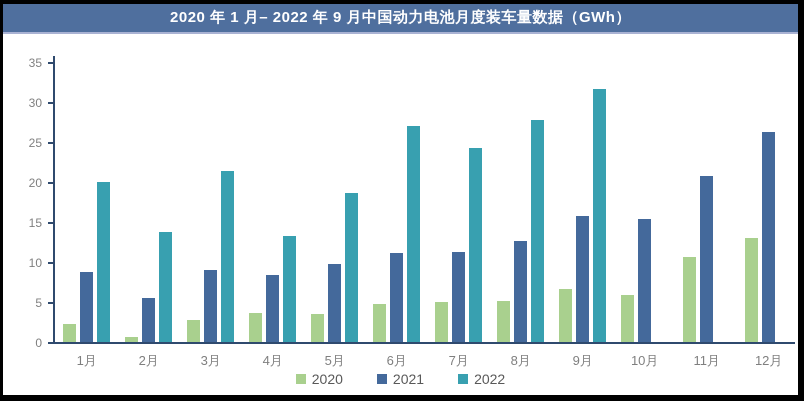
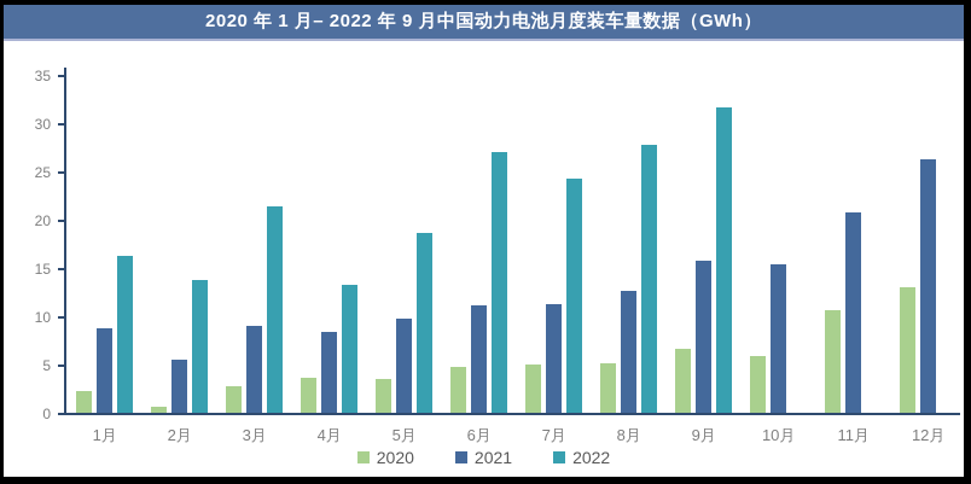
2022/1月: 20 -> 16
